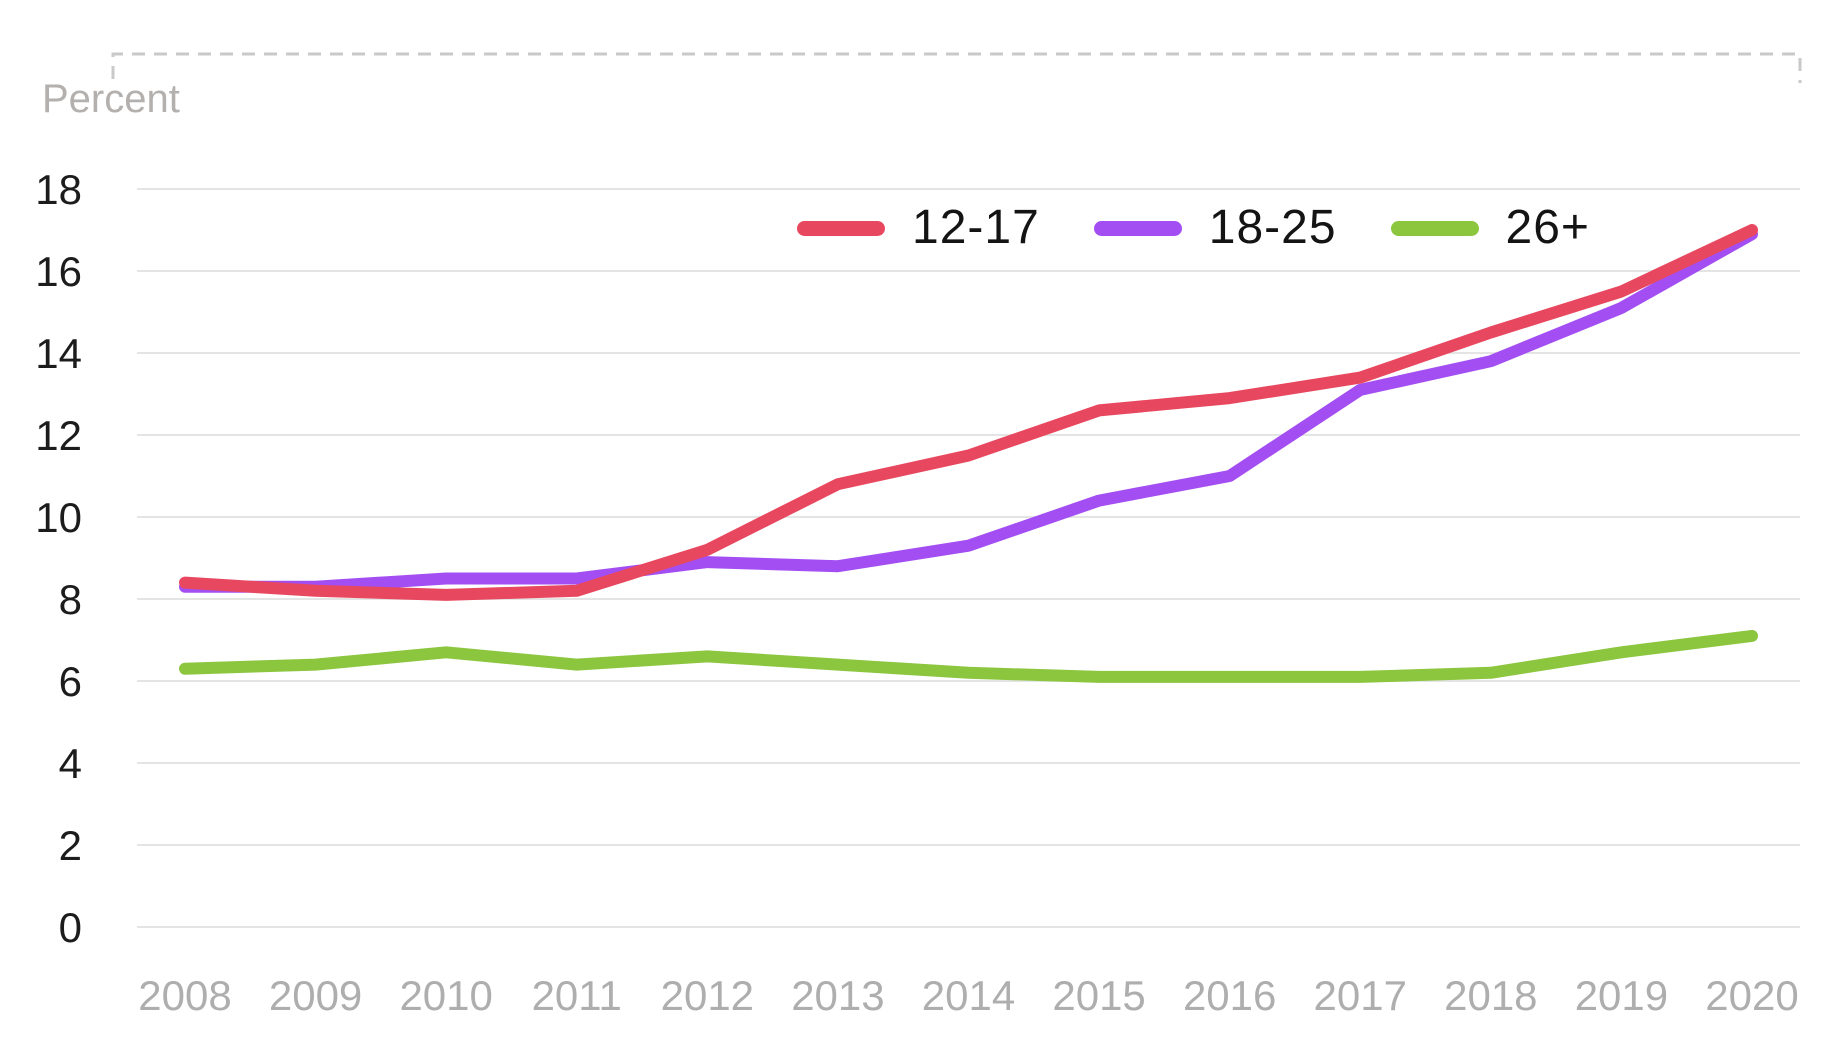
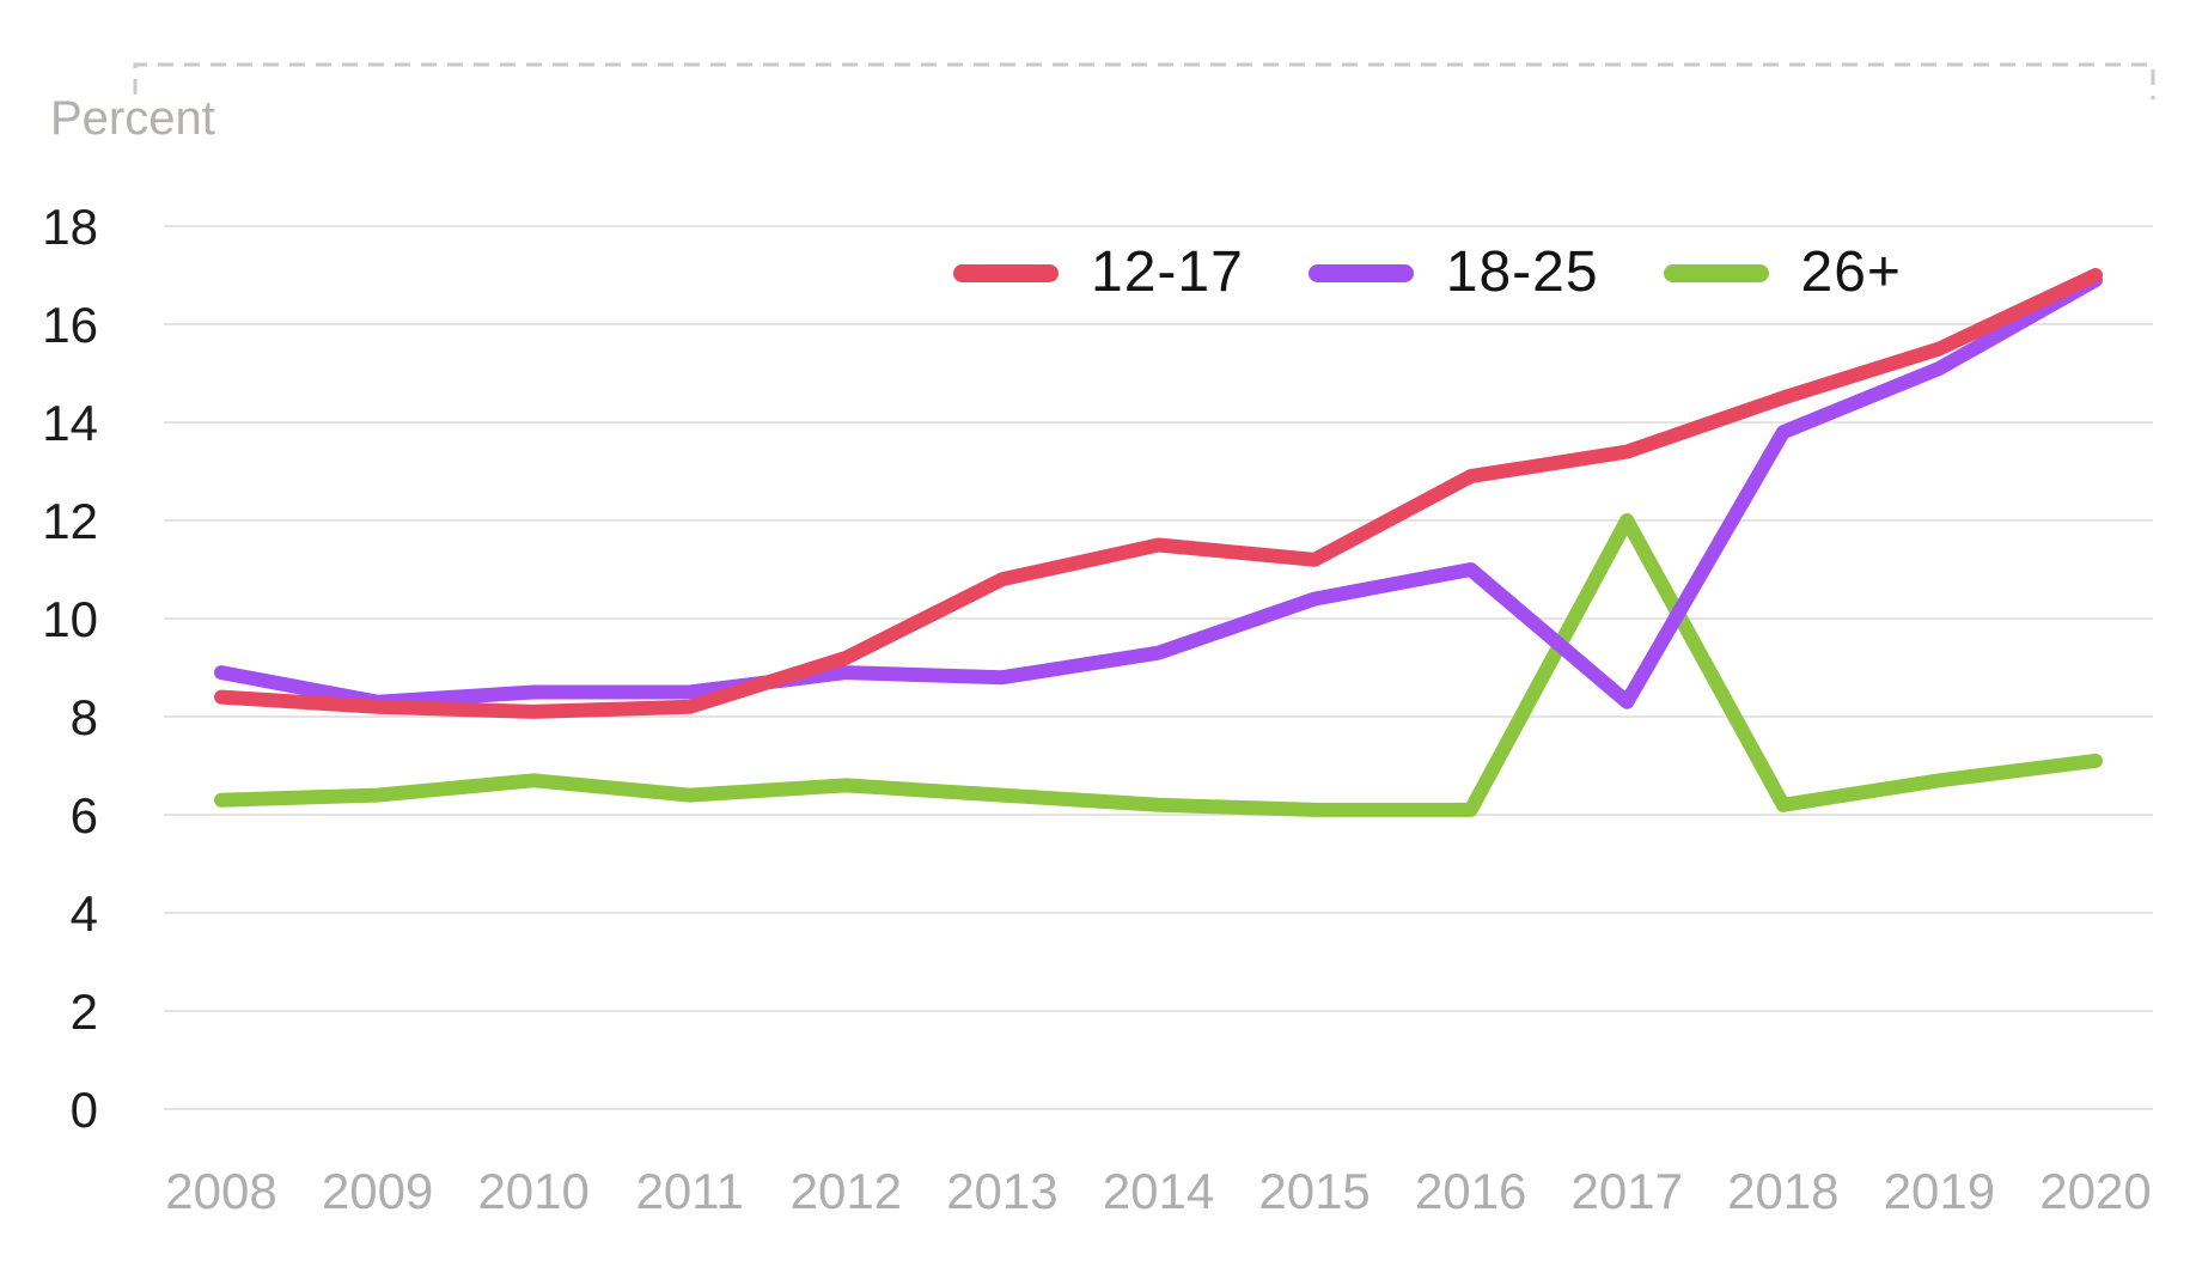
18-25/2008: 8.3 -> 8.9
12-17/2015: 12.6 -> 11.2
18-25/2017: 13.1 -> 8.3
26+/2017: 6.1 -> 12.0
